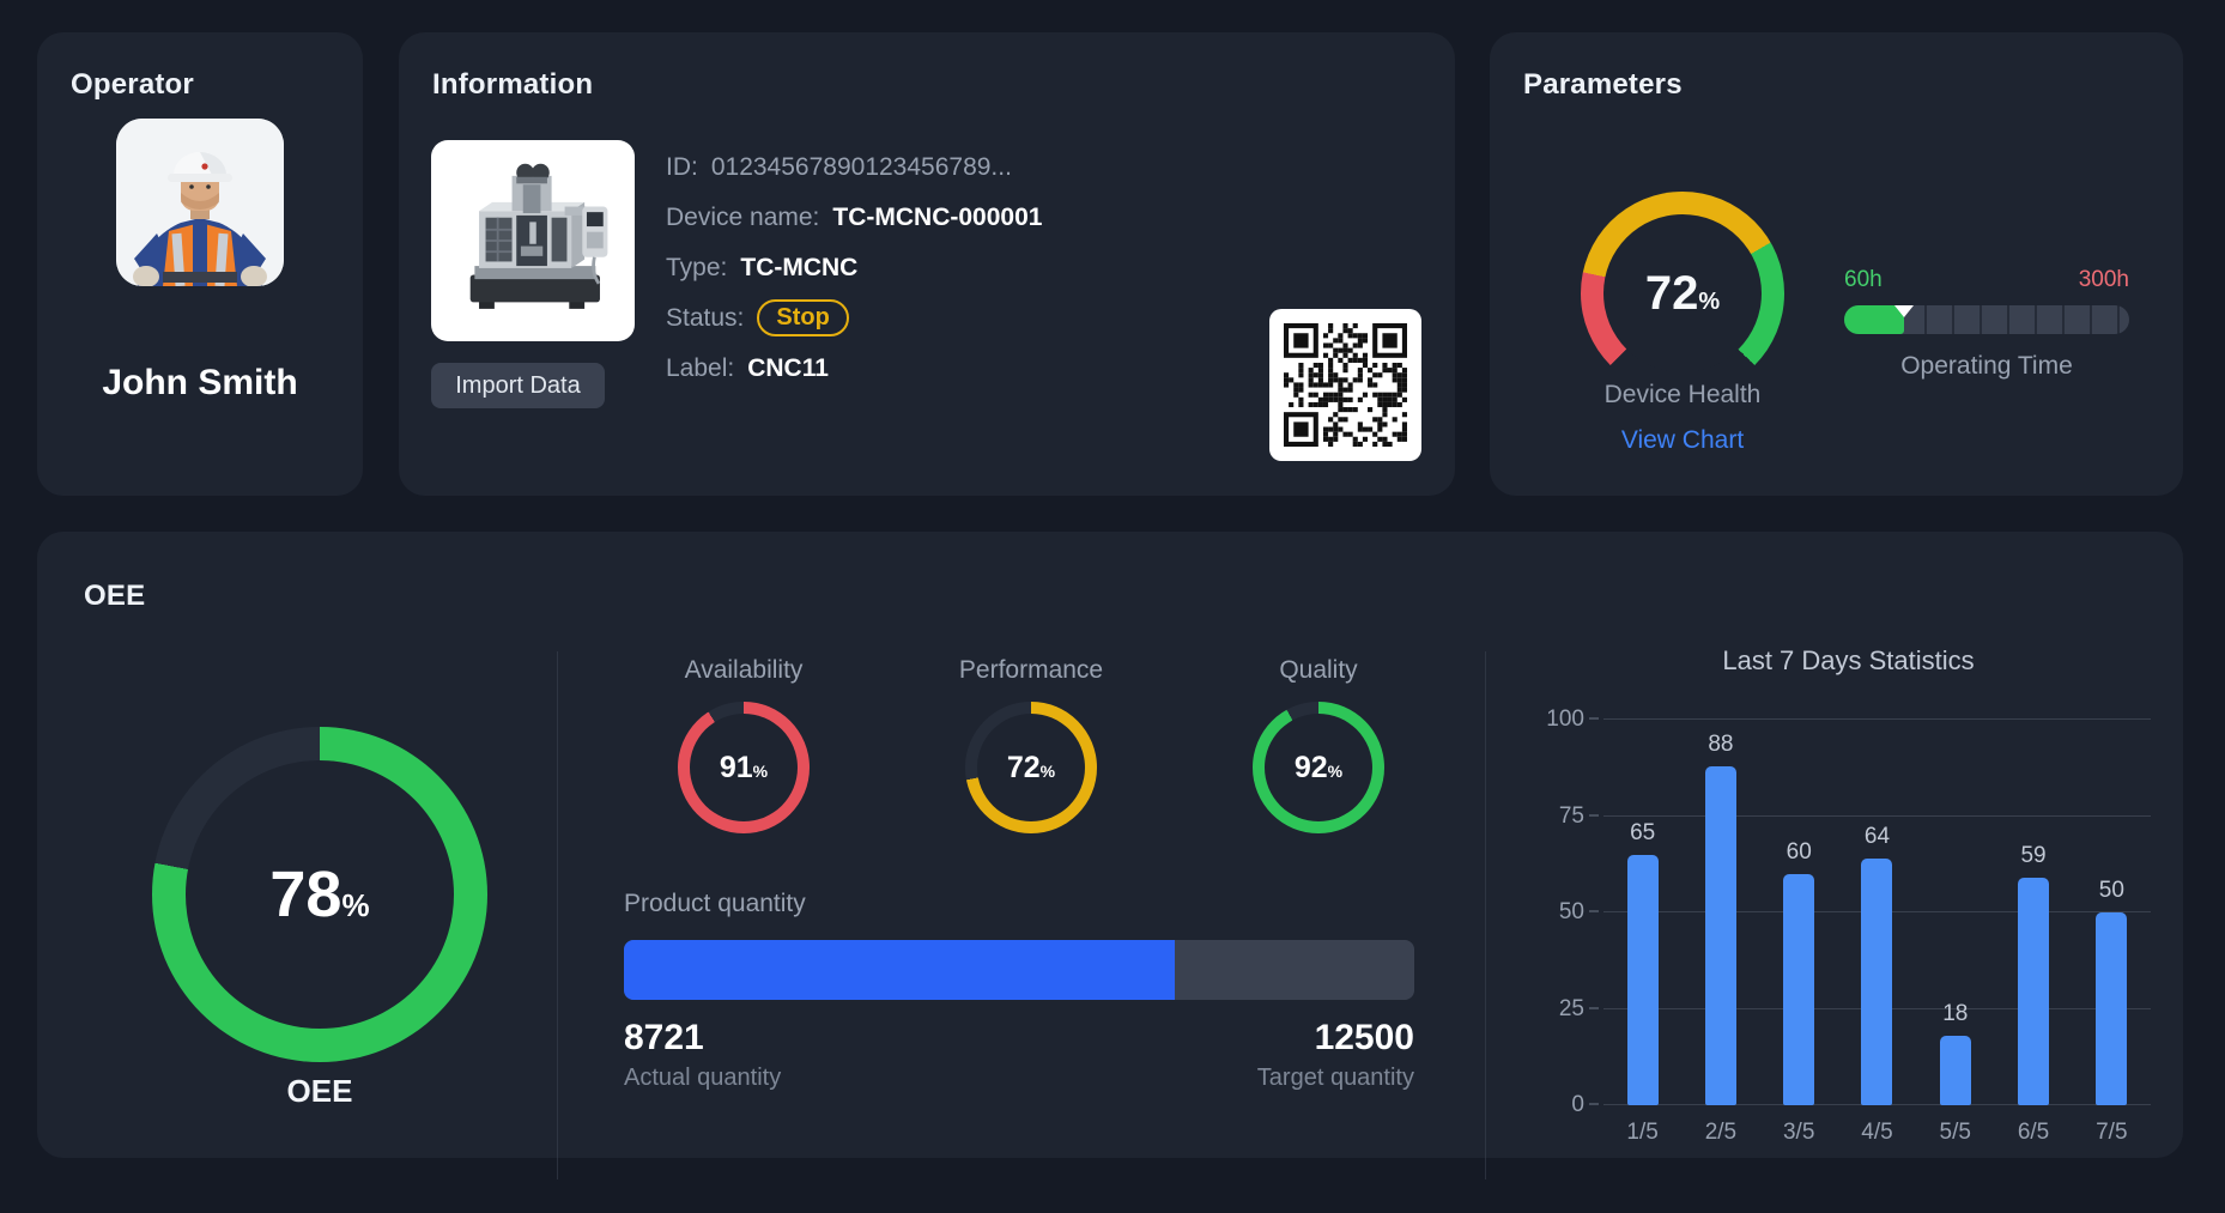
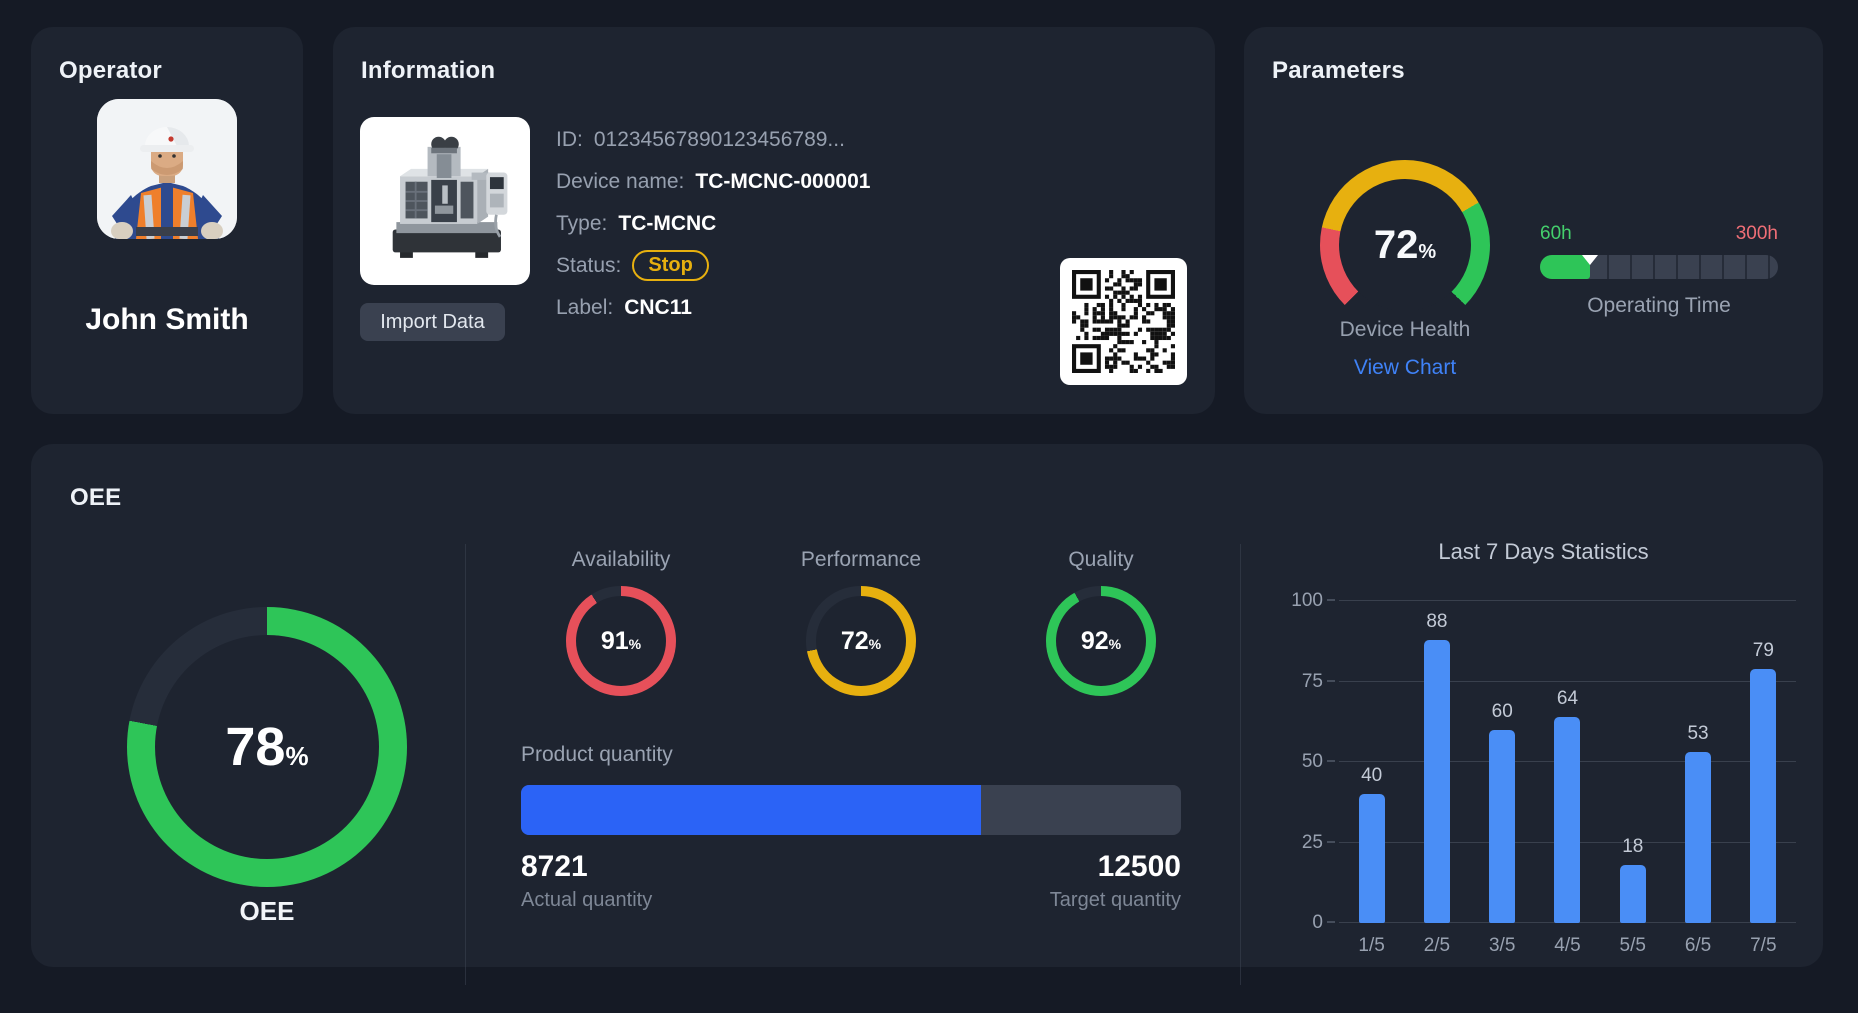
1/5: 65 -> 40
6/5: 59 -> 53
7/5: 50 -> 79
